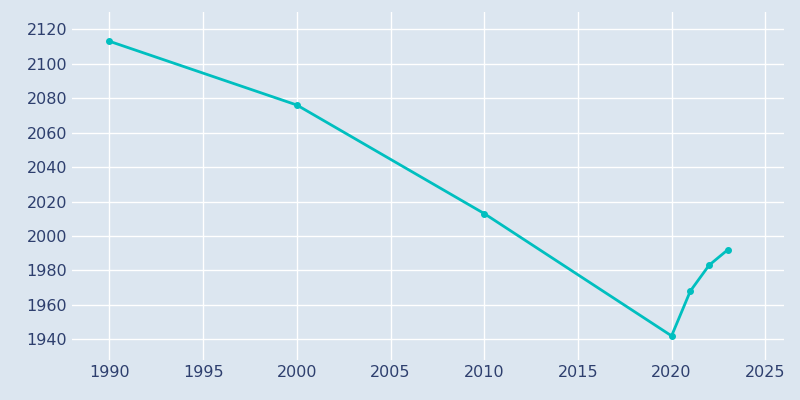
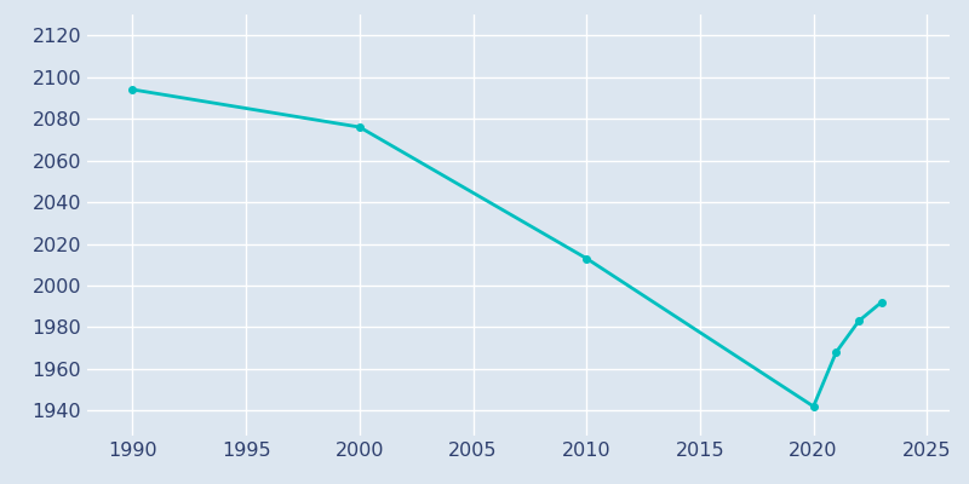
1990: 2113 -> 2094
